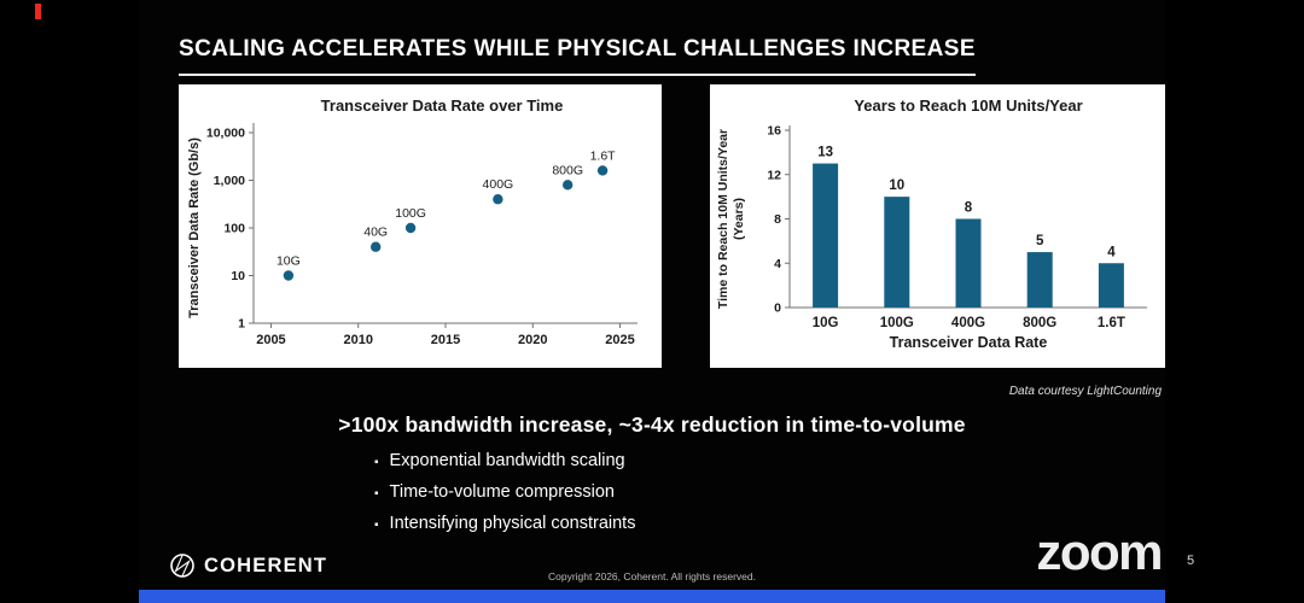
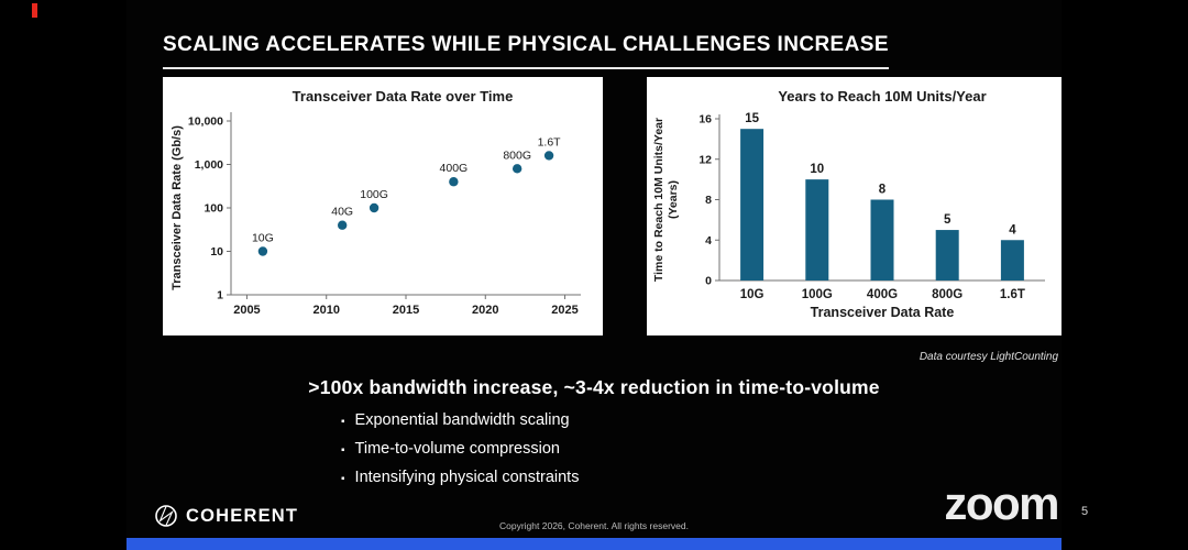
Years to Reach 10M Units/Year/10G: 13 -> 15
